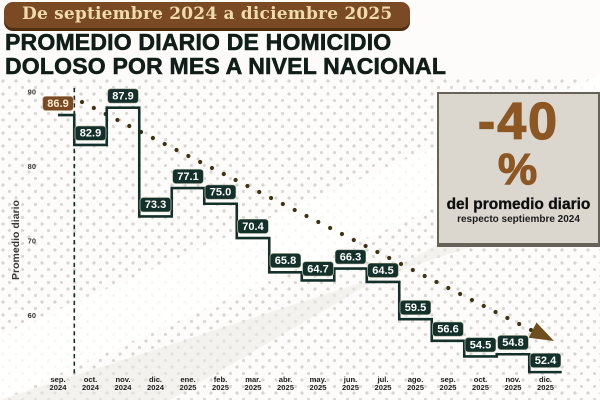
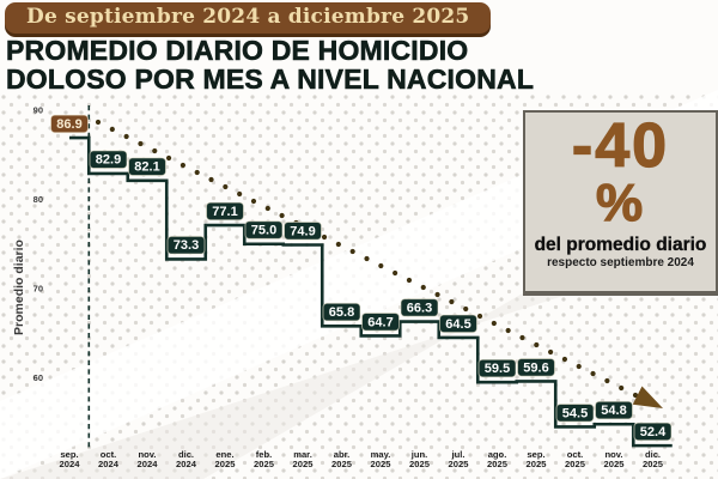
nov. 2024: 87.9 -> 82.1
mar. 2025: 70.4 -> 74.9
sep. 2025: 56.6 -> 59.6
